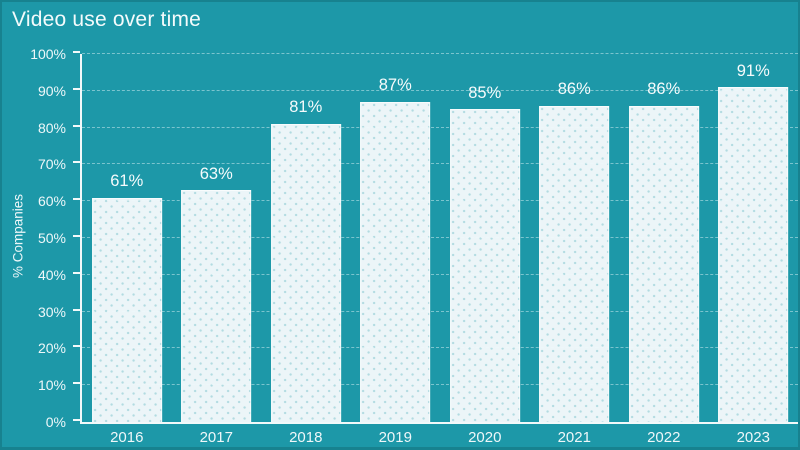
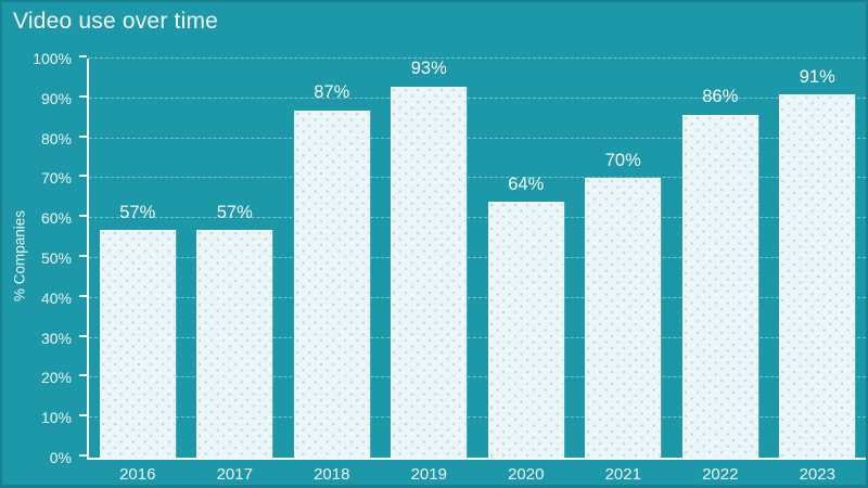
2016: 61% -> 57%
2017: 63% -> 57%
2018: 81% -> 87%
2019: 87% -> 93%
2020: 85% -> 64%
2021: 86% -> 70%
